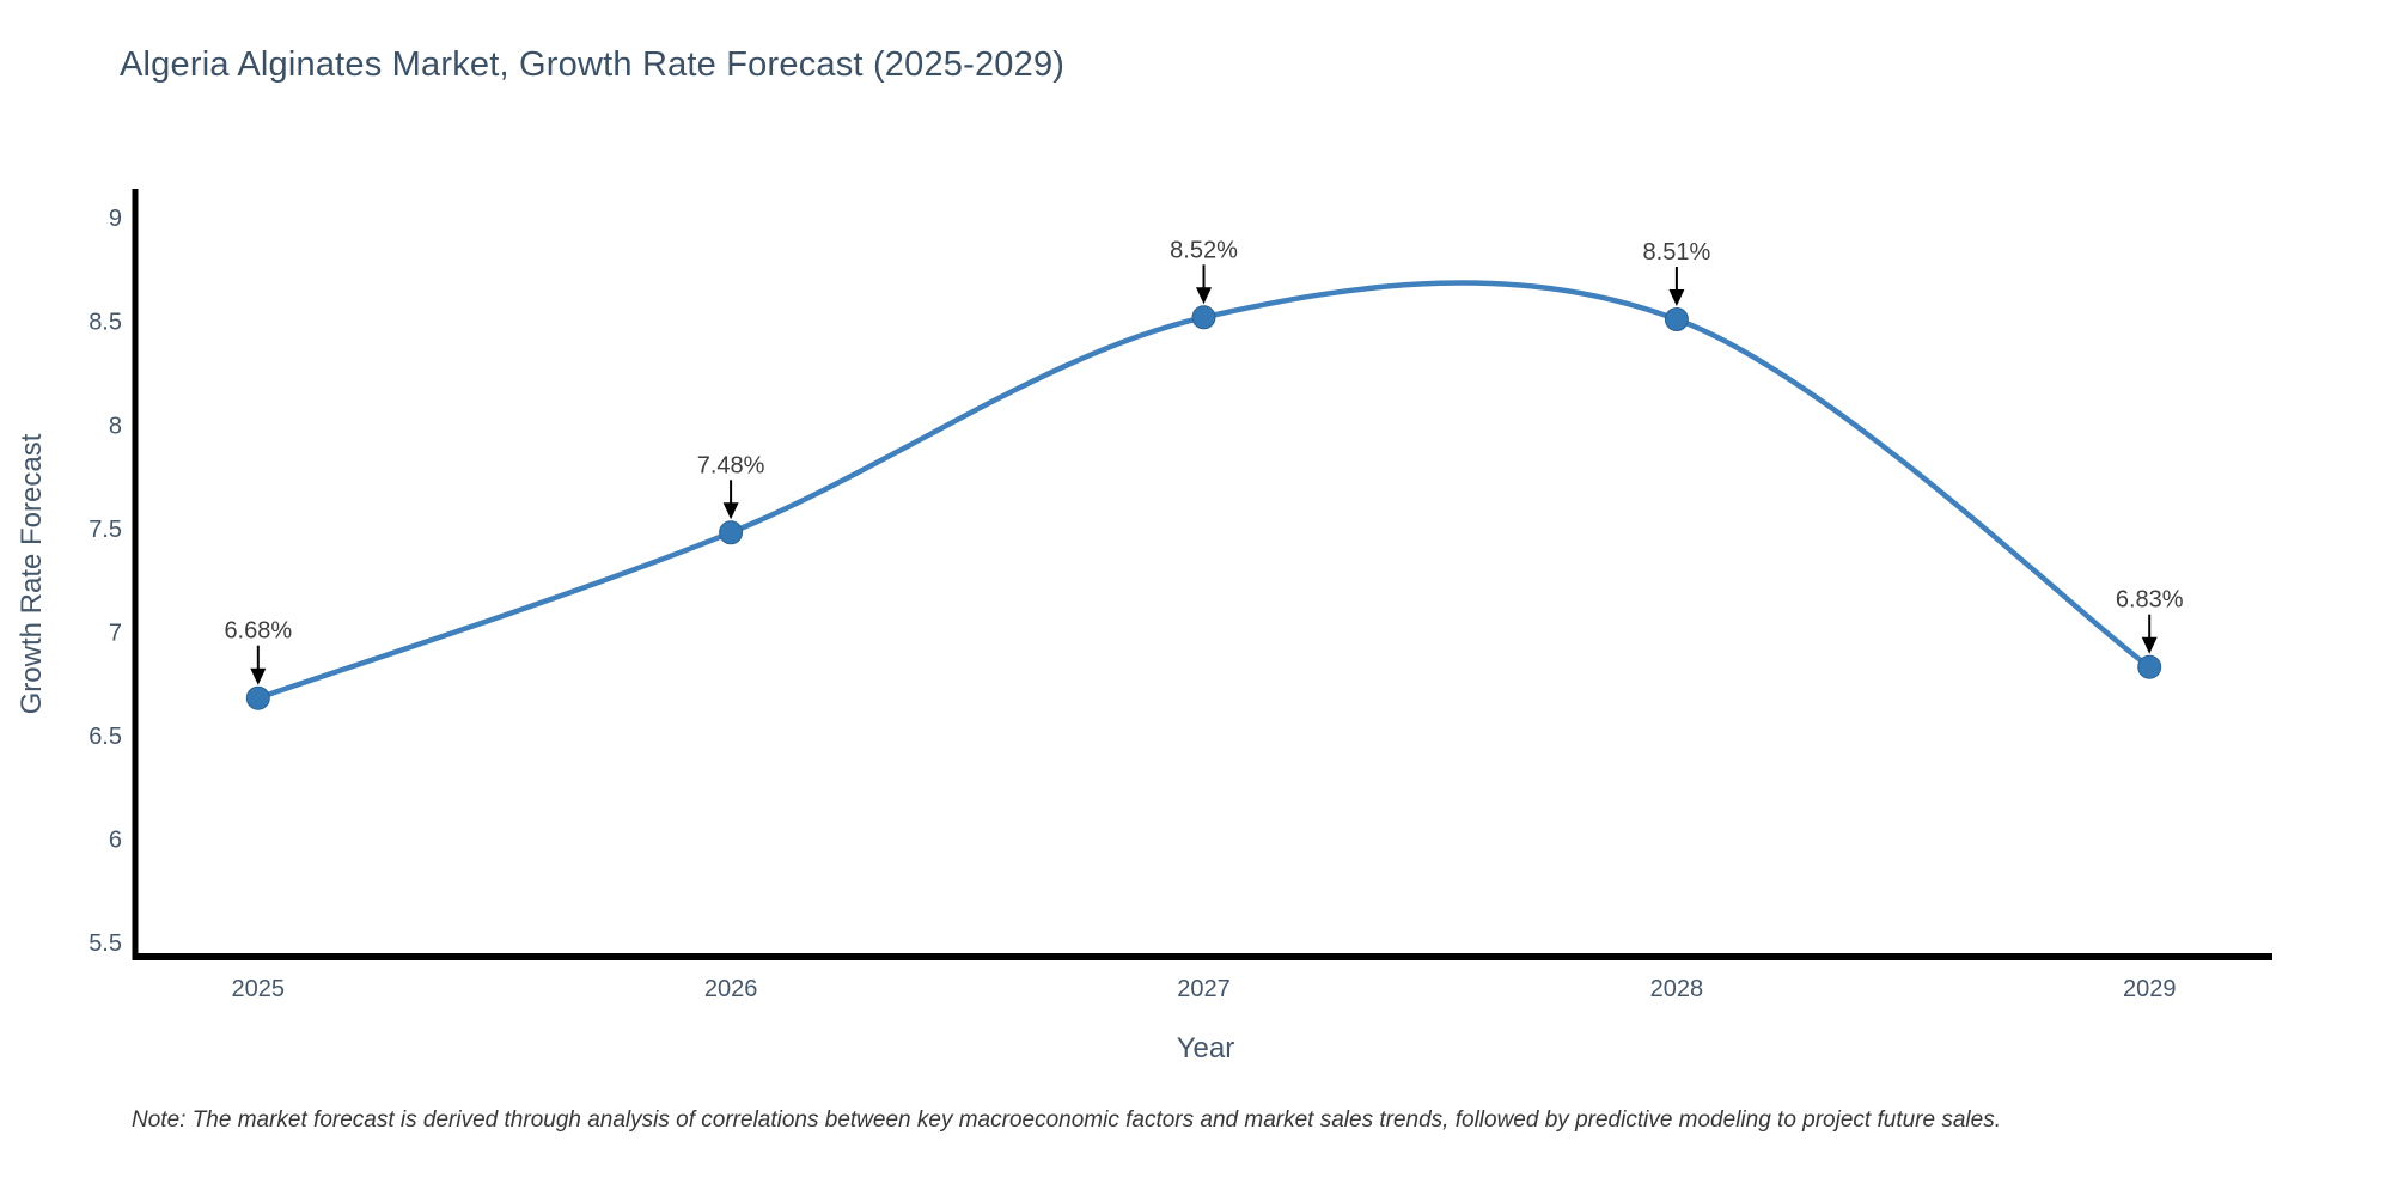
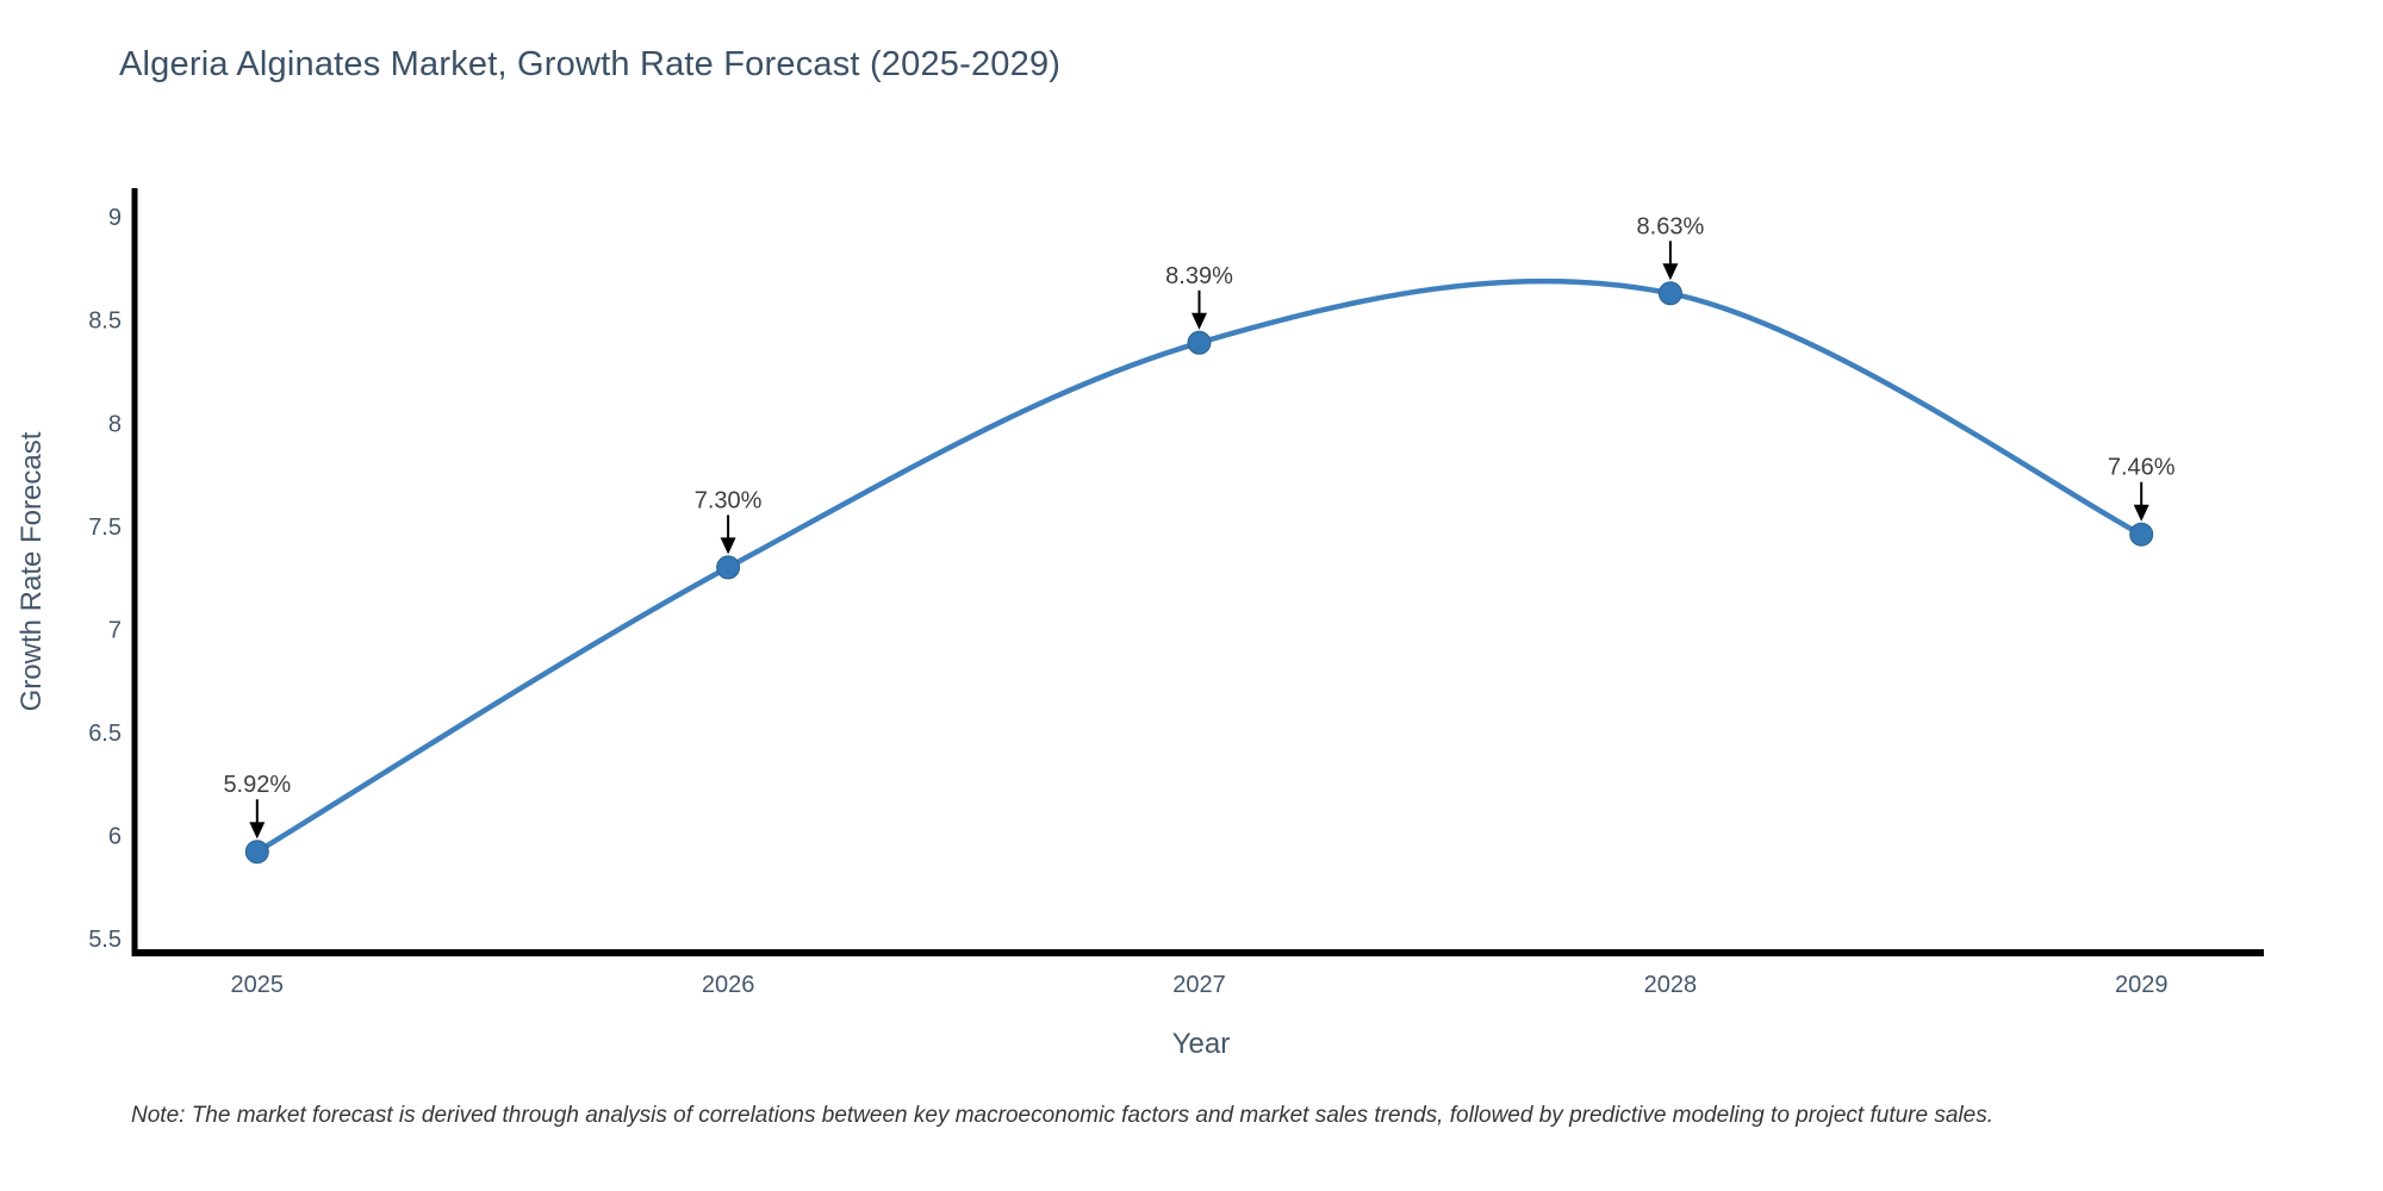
2025: 6.68% -> 5.92%
2026: 7.48% -> 7.30%
2027: 8.52% -> 8.39%
2028: 8.51% -> 8.63%
2029: 6.83% -> 7.46%
